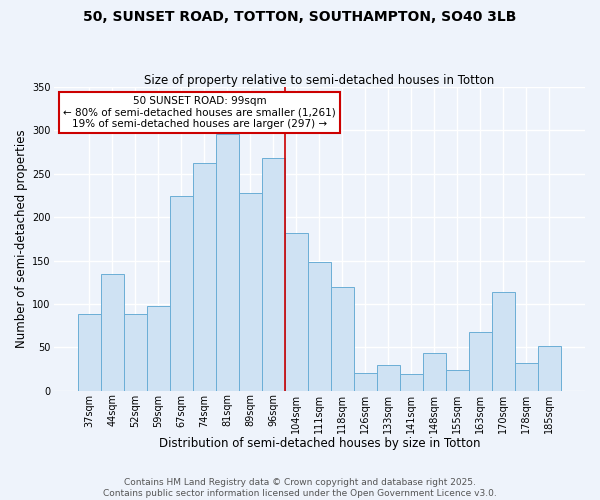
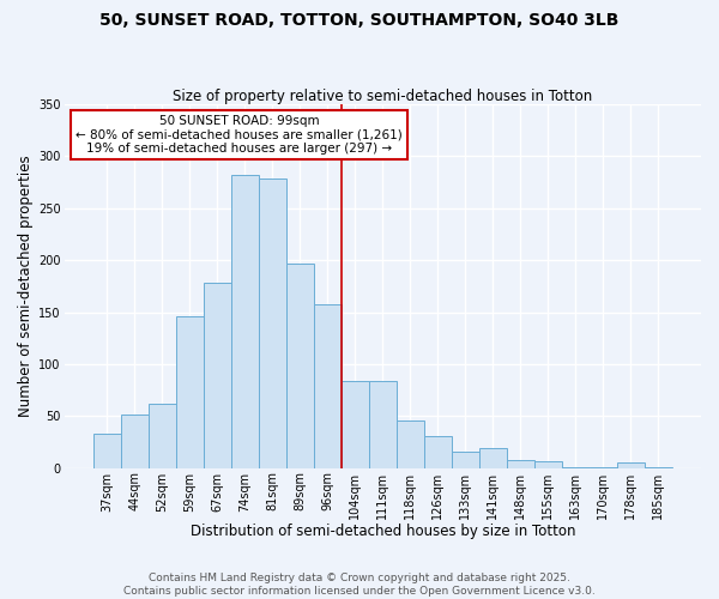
37sqm: 88 -> 33
44sqm: 134 -> 52
52sqm: 88 -> 62
59sqm: 98 -> 146
67sqm: 224 -> 178
74sqm: 262 -> 282
81sqm: 296 -> 278
89sqm: 228 -> 197
96sqm: 268 -> 158
104sqm: 182 -> 84
111sqm: 148 -> 84
118sqm: 120 -> 46
126sqm: 20 -> 31
133sqm: 30 -> 16
148sqm: 44 -> 8
155sqm: 24 -> 6
163sqm: 68 -> 1
170sqm: 114 -> 1
178sqm: 32 -> 5
185sqm: 52 -> 1
